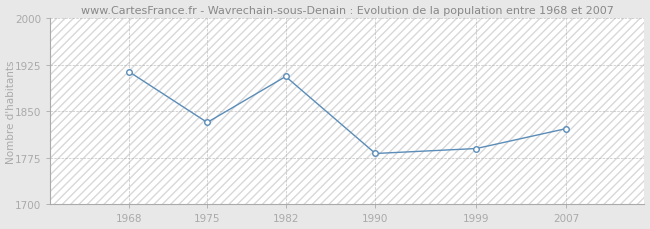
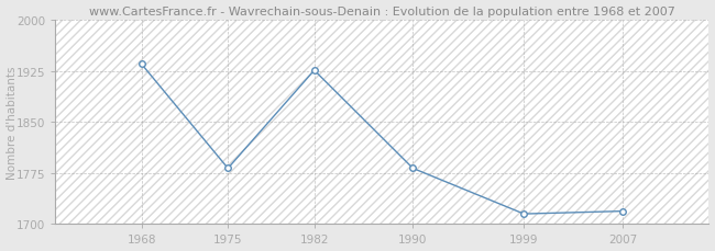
1968: 1914 -> 1935
1975: 1832 -> 1782
1982: 1906 -> 1926
1999: 1790 -> 1715
2007: 1822 -> 1719
